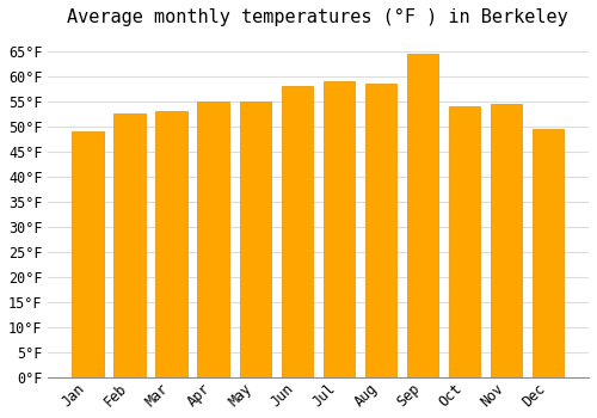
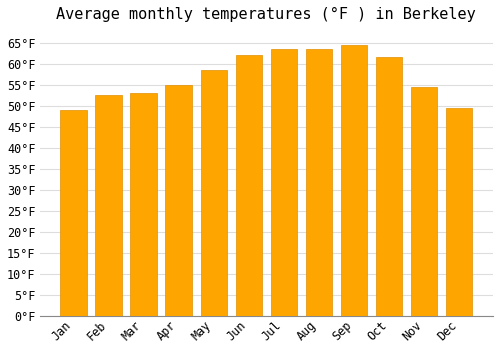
May: 55.0°F -> 58.5°F
Jun: 58.0°F -> 62.0°F
Jul: 59.0°F -> 63.5°F
Aug: 58.5°F -> 63.5°F
Oct: 54.0°F -> 61.5°F
